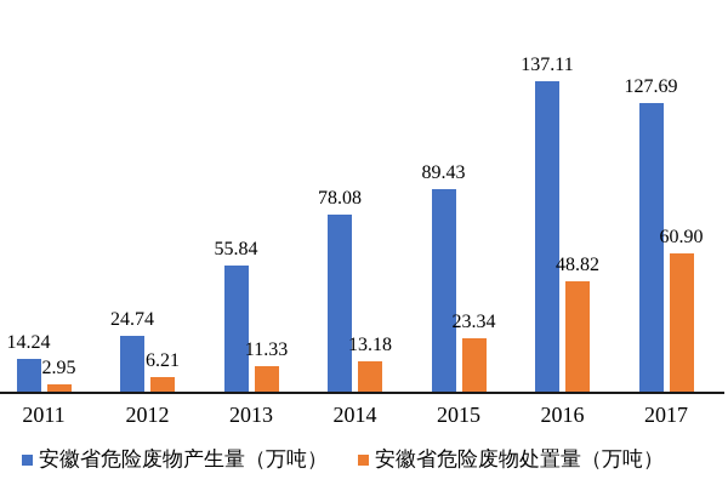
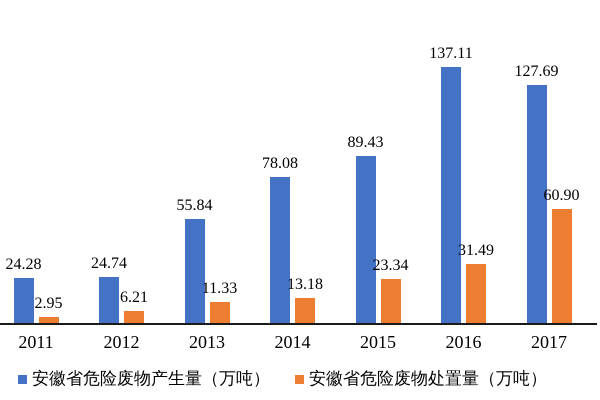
安徽省危险废物产生量（万吨）/2011: 14.24 -> 24.28
安徽省危险废物处置量（万吨）/2016: 48.82 -> 31.49
